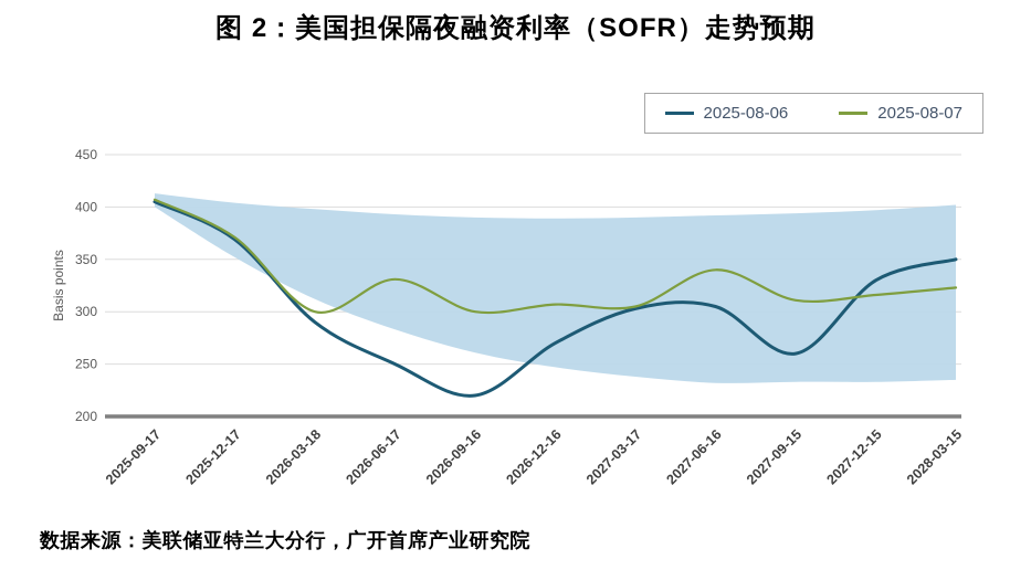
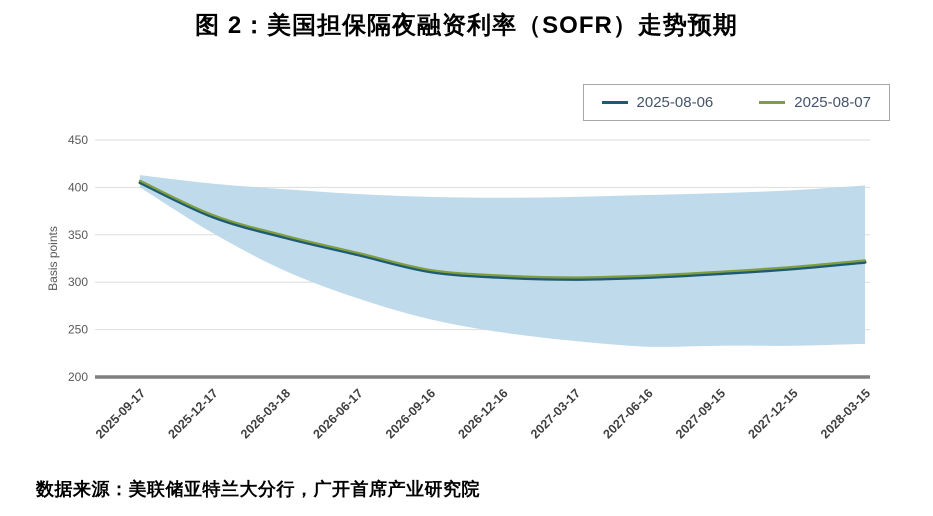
2025-08-06/2026-03-18: 290 -> 350
2025-08-07/2026-03-18: 300 -> 350
2025-08-06/2026-06-17: 250 -> 330
2025-08-06/2026-09-16: 220 -> 310
2025-08-07/2026-09-16: 300 -> 310
2025-08-06/2026-12-16: 270 -> 300
2025-08-07/2027-06-16: 340 -> 310
2025-08-06/2027-09-15: 260 -> 310
2025-08-06/2027-12-15: 330 -> 310
2025-08-06/2028-03-15: 350 -> 320
